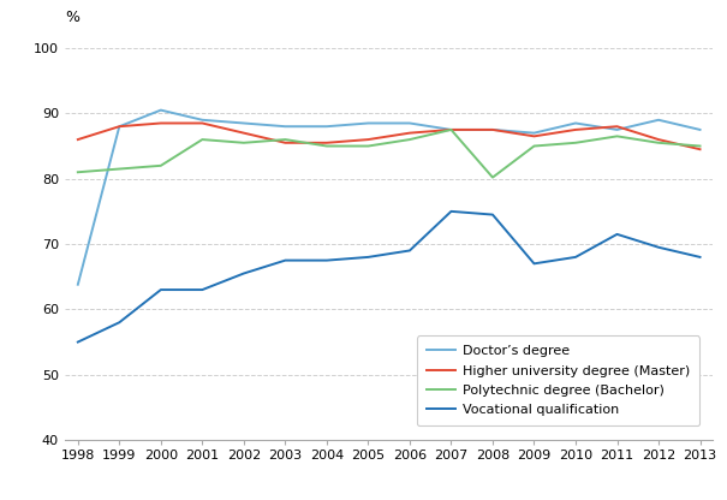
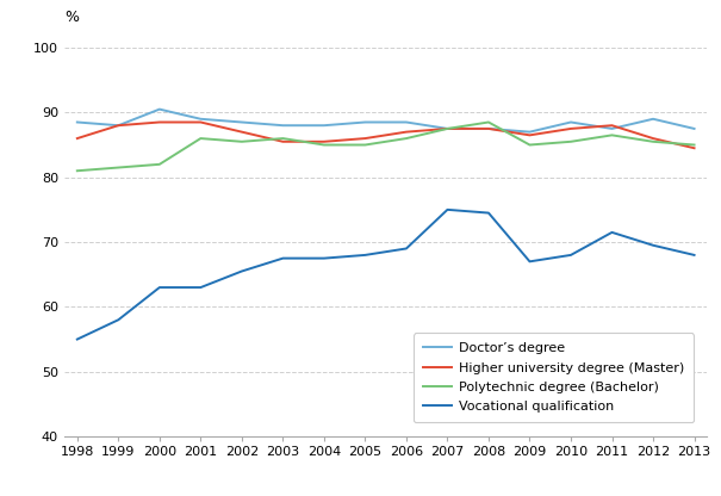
Doctor’s degree/1998: 63.8 -> 88.5
Polytechnic degree (Bachelor)/2008: 80.2 -> 88.5
